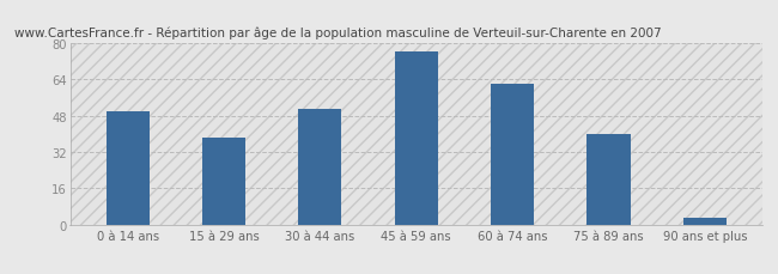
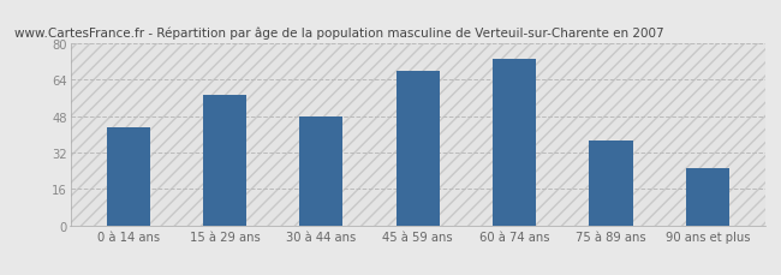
0 à 14 ans: 50 -> 43
15 à 29 ans: 38 -> 57
30 à 44 ans: 51 -> 48
45 à 59 ans: 76 -> 68
60 à 74 ans: 62 -> 73
75 à 89 ans: 40 -> 37
90 ans et plus: 3 -> 25
